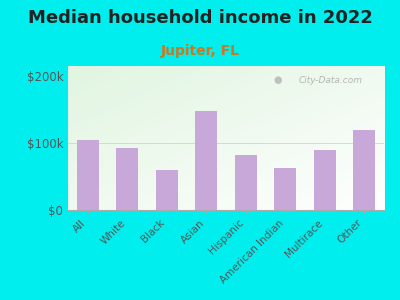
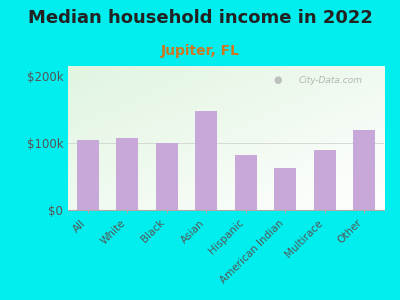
White: $92k -> $108k
Black: $60k -> $100k
